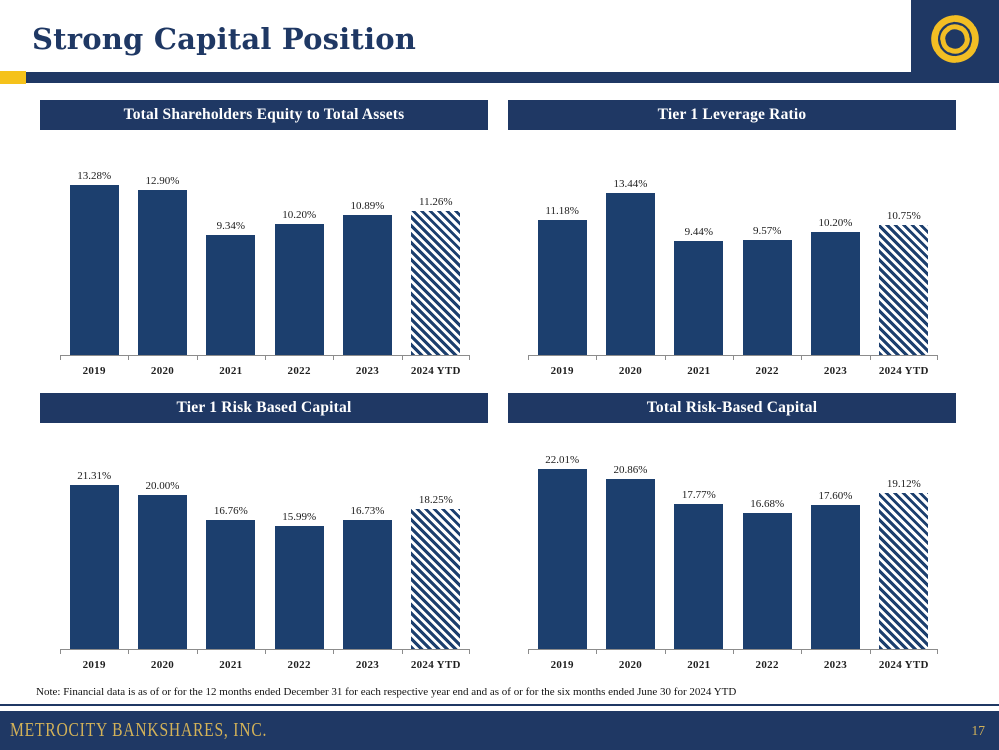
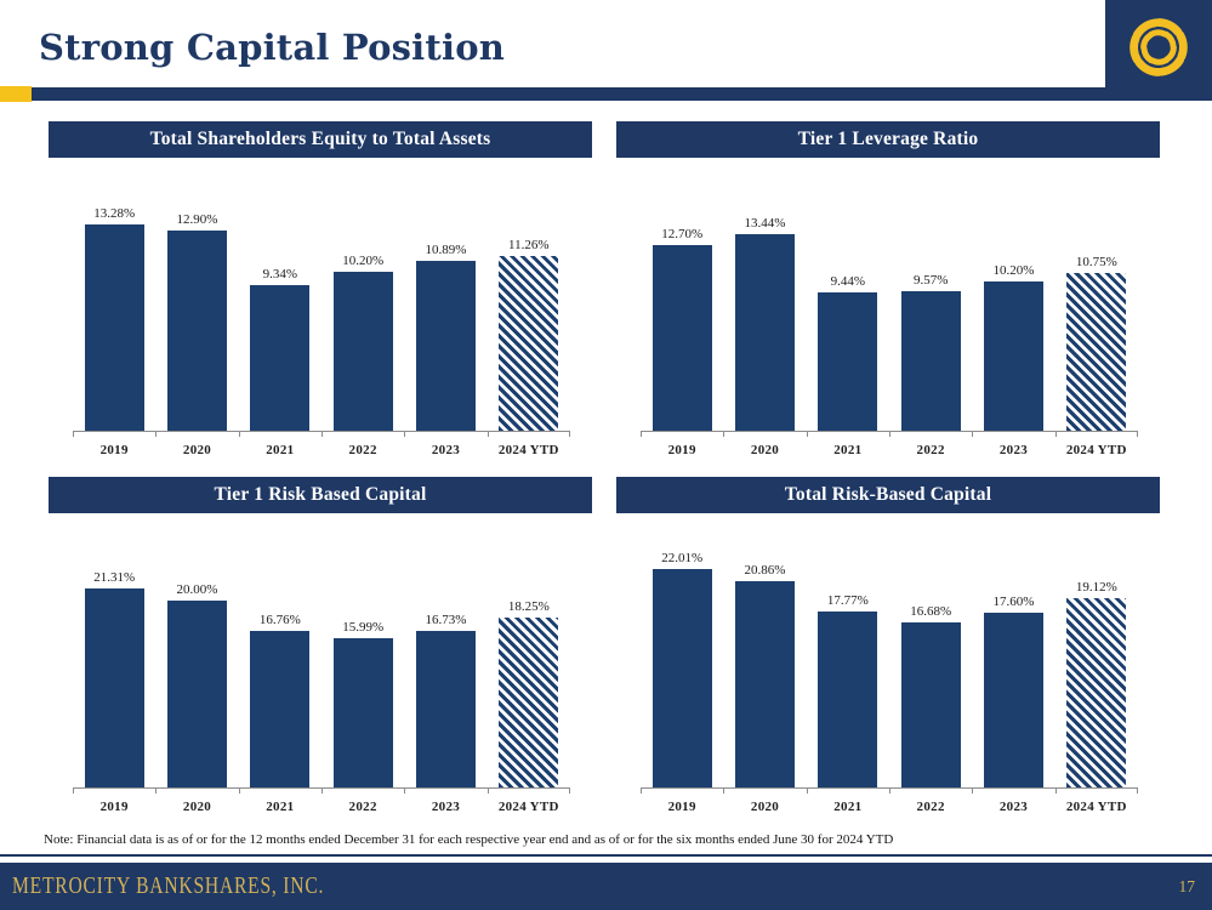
Tier 1 Leverage Ratio/2019: 11.18% -> 12.70%
